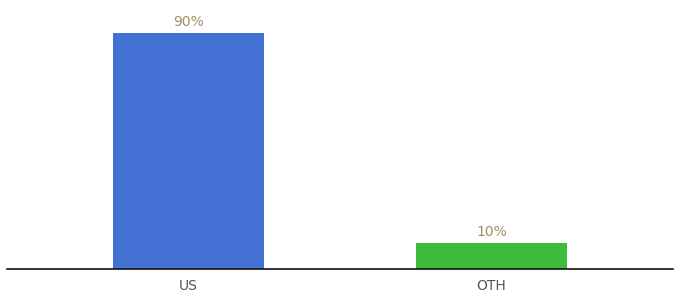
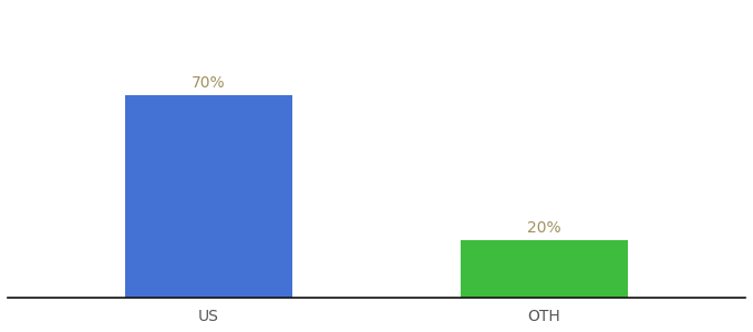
US: 90% -> 70%
OTH: 10% -> 20%
